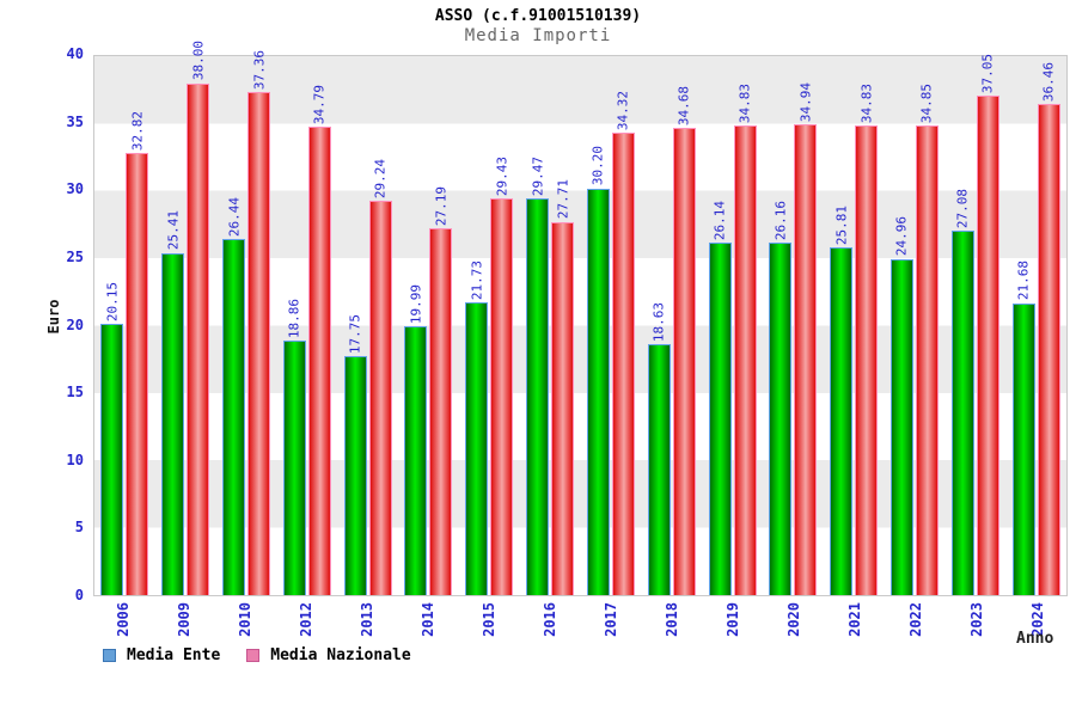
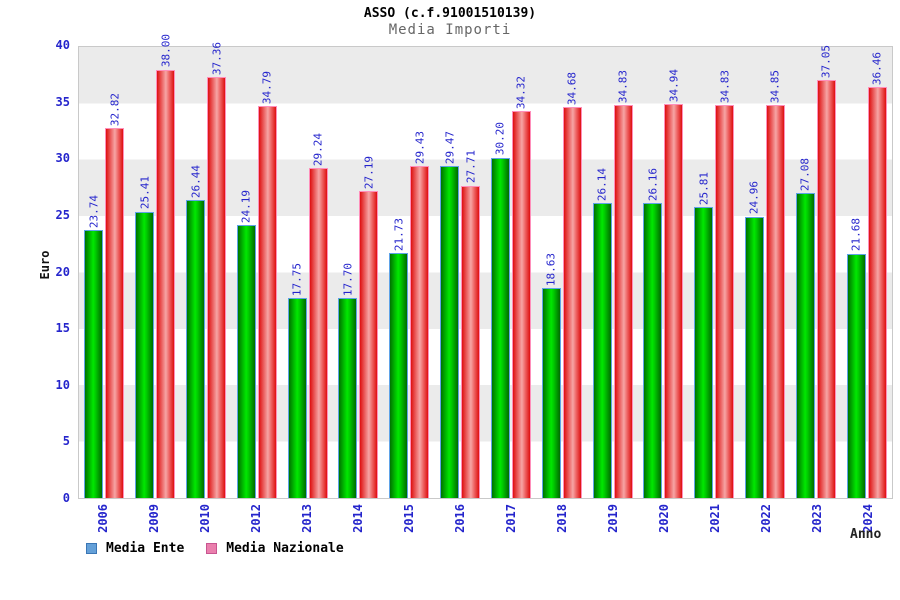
Media Ente/2006: 20.15 -> 23.74
Media Ente/2012: 18.86 -> 24.19
Media Ente/2014: 19.99 -> 17.70
